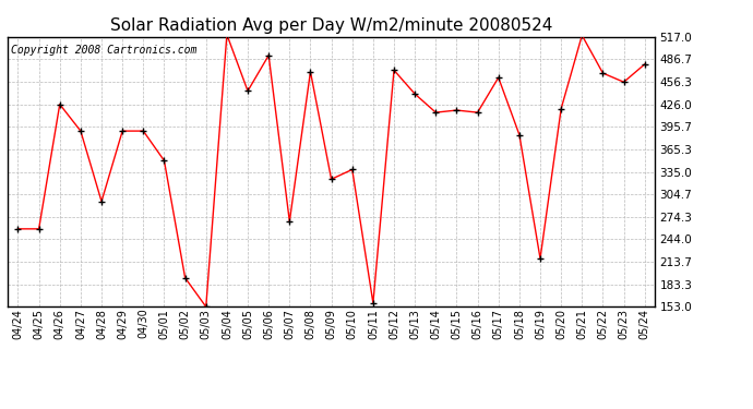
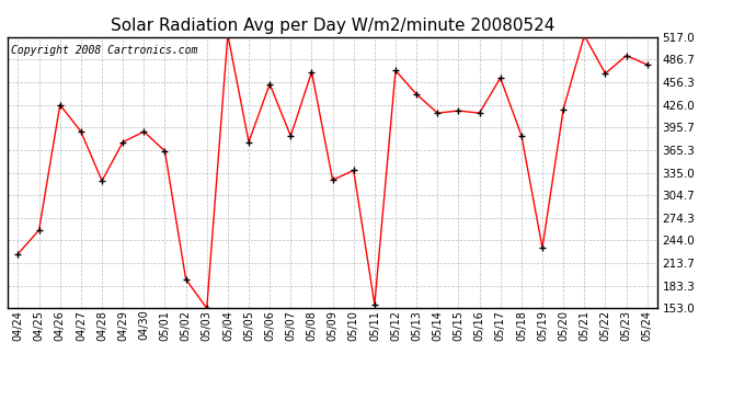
04/24: 258 -> 226
04/28: 295 -> 324
04/29: 390 -> 376
05/01: 350 -> 364
05/05: 444 -> 376
05/06: 492 -> 454
05/07: 268 -> 384
05/19: 218 -> 234
05/23: 456 -> 492
